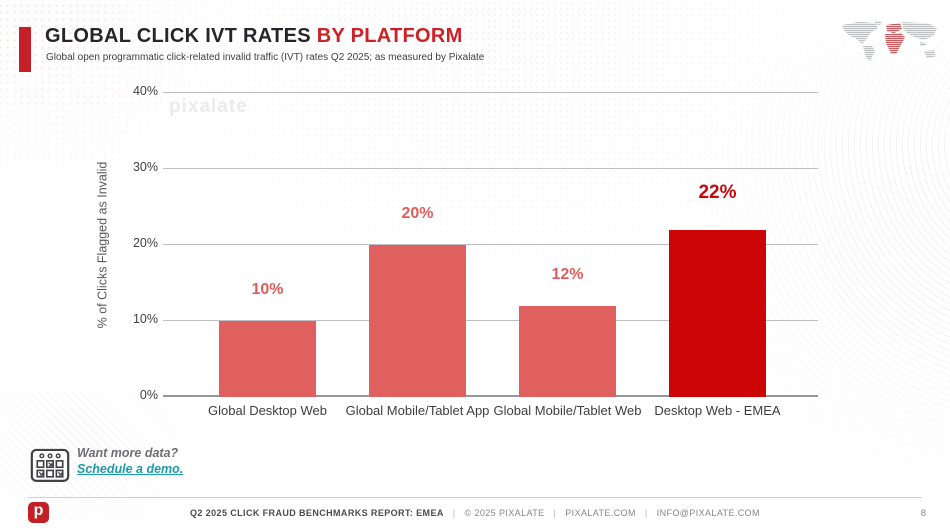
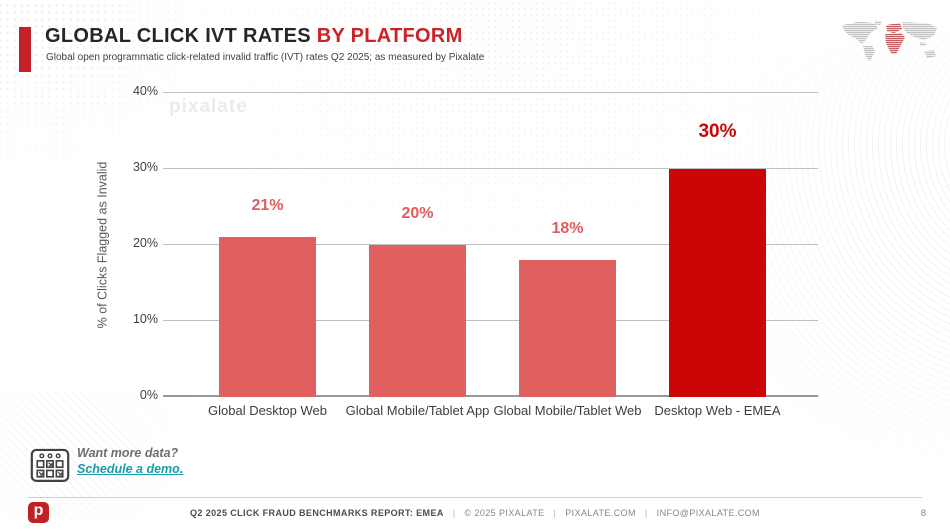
Global Desktop Web: 10% -> 21%
Global Mobile/Tablet Web: 12% -> 18%
Desktop Web - EMEA: 22% -> 30%
